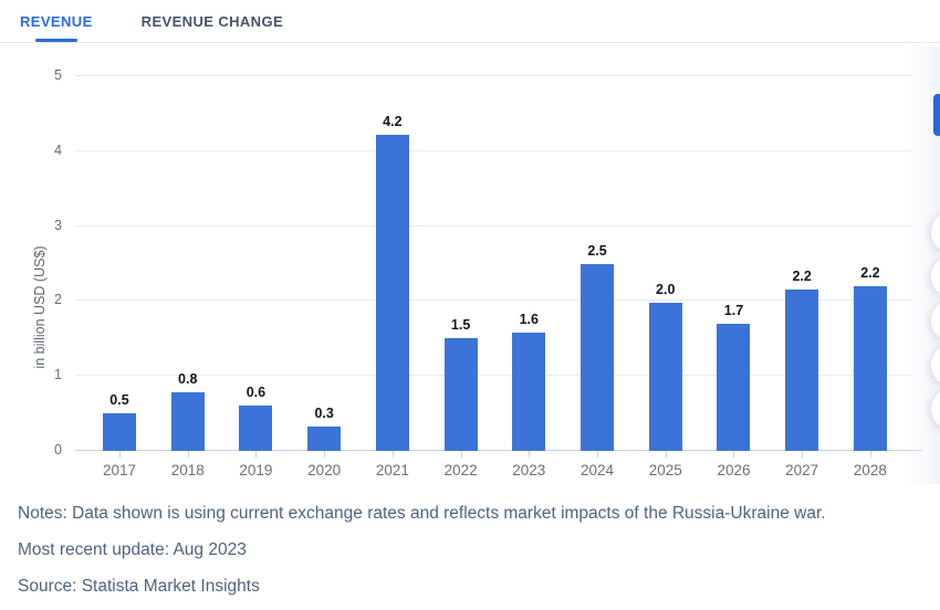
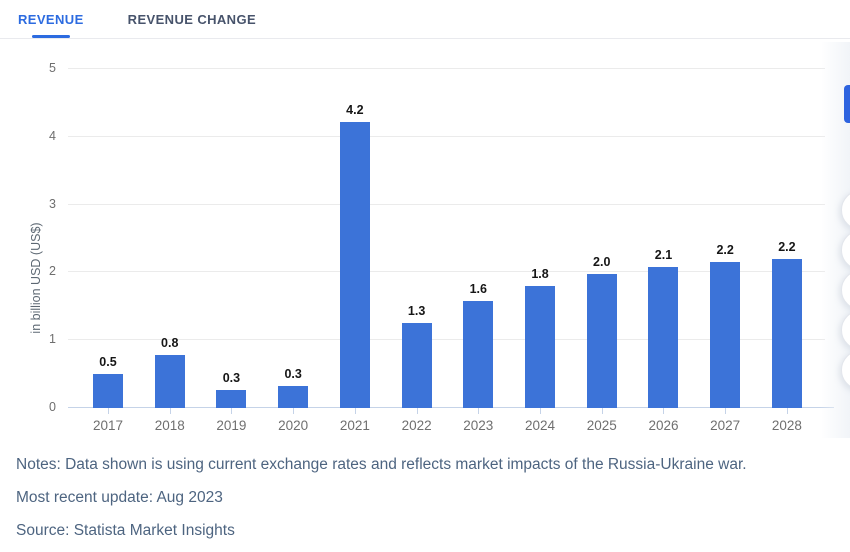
2019: 0.6 -> 0.3
2022: 1.5 -> 1.3
2024: 2.5 -> 1.8
2026: 1.7 -> 2.1
